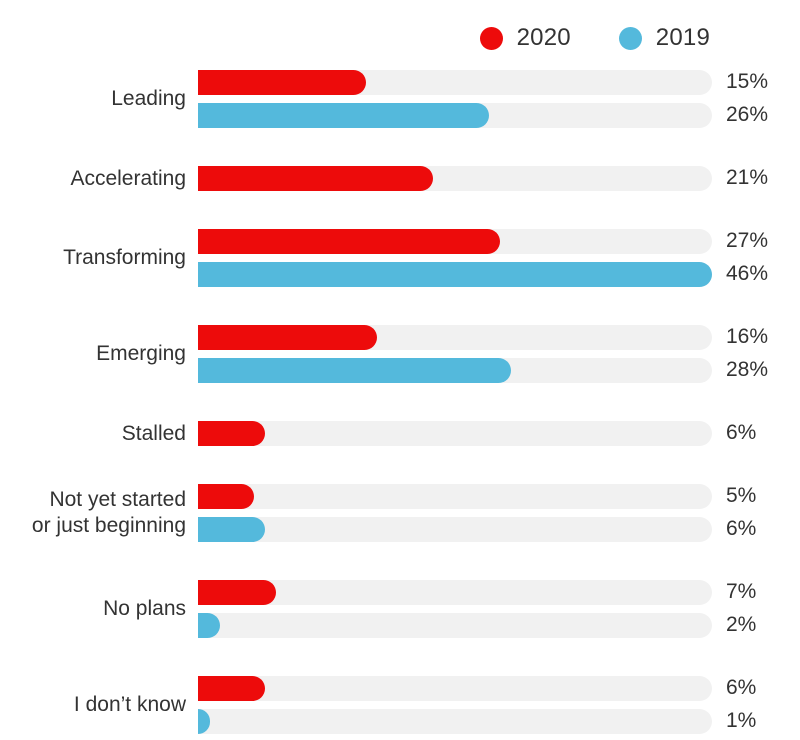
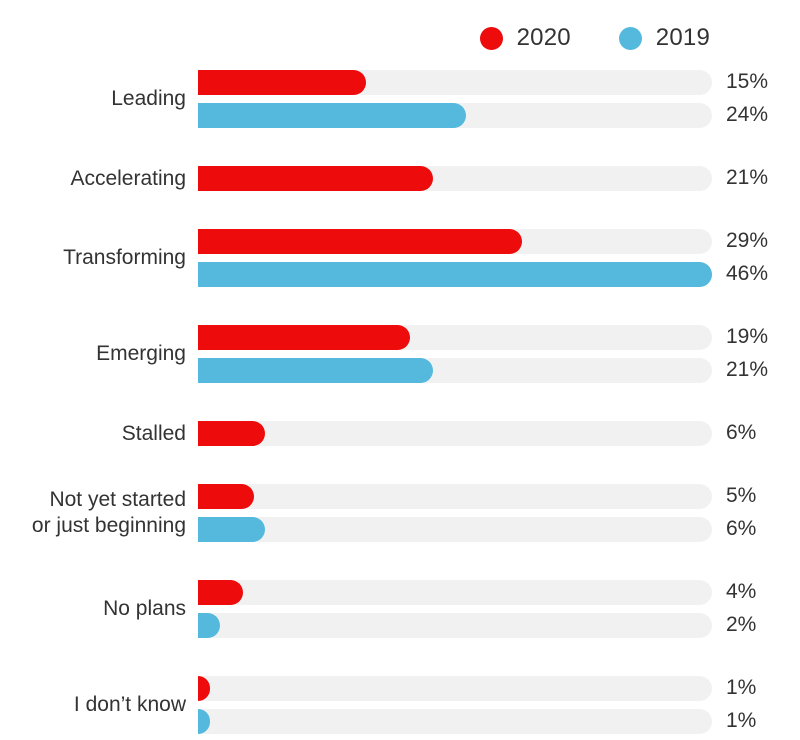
2019/Leading: 26% -> 24%
2020/Transforming: 27% -> 29%
2020/Emerging: 16% -> 19%
2019/Emerging: 28% -> 21%
2020/No plans: 7% -> 4%
2020/I don’t know: 6% -> 1%
